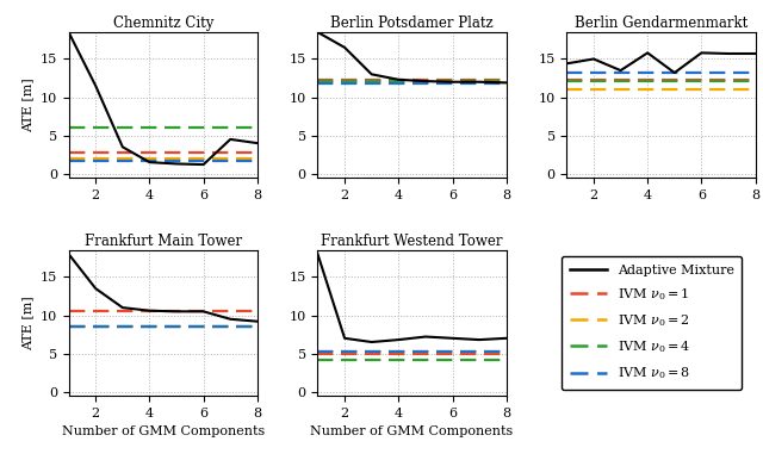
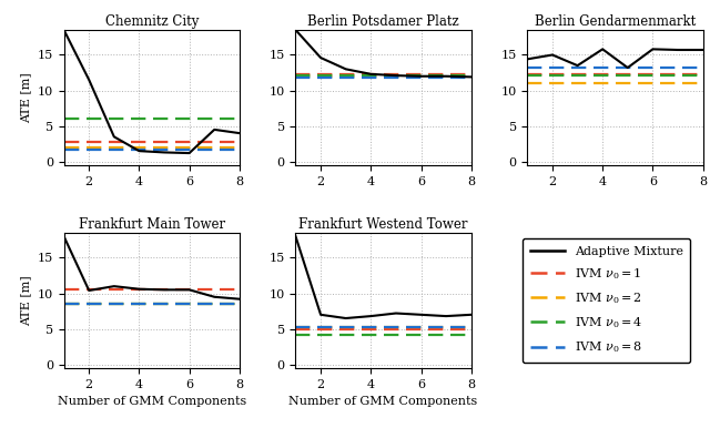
Berlin Potsdamer Platz/2: 16.5 -> 14.6
Frankfurt Main Tower/2: 13.5 -> 10.4
